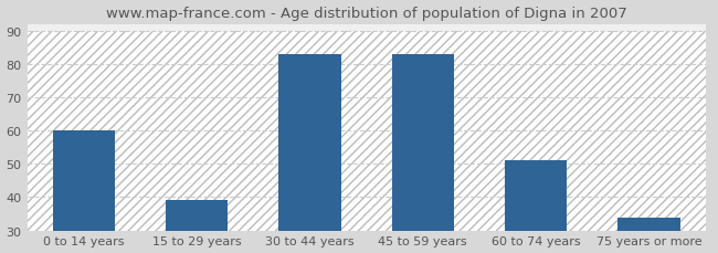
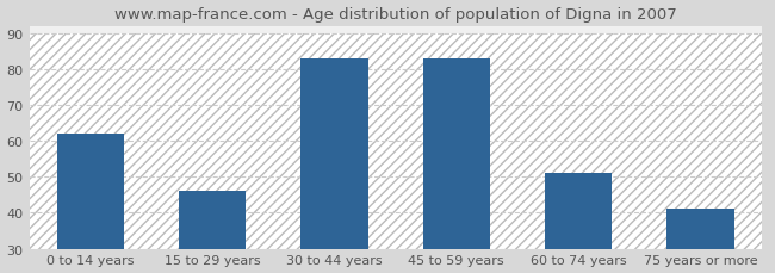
0 to 14 years: 60 -> 62
15 to 29 years: 39 -> 46
75 years or more: 34 -> 41
